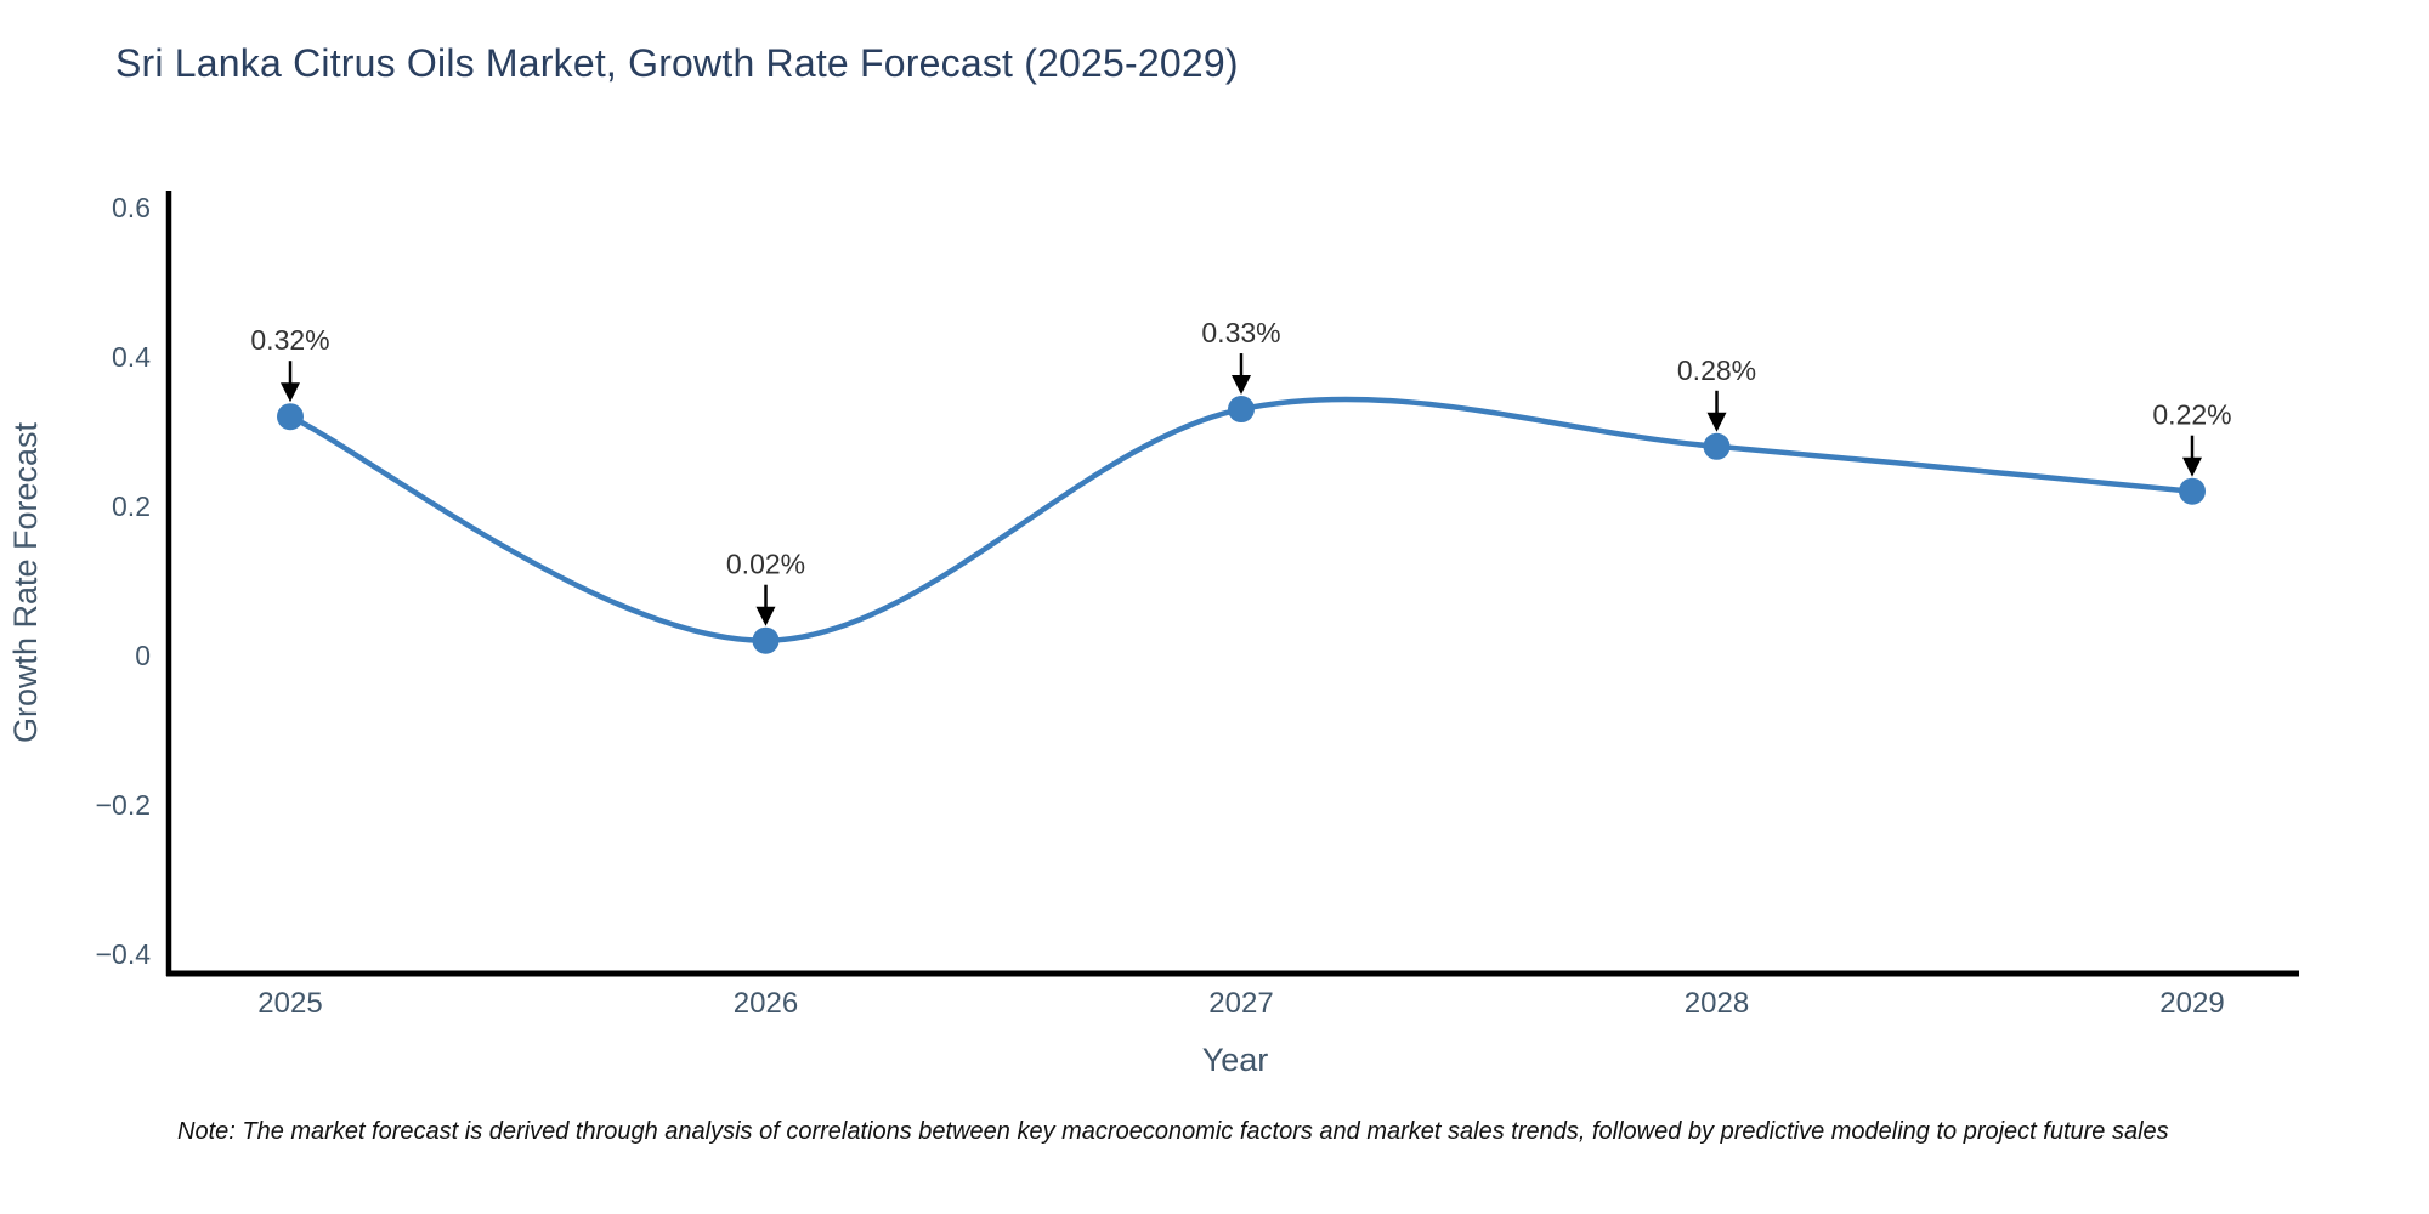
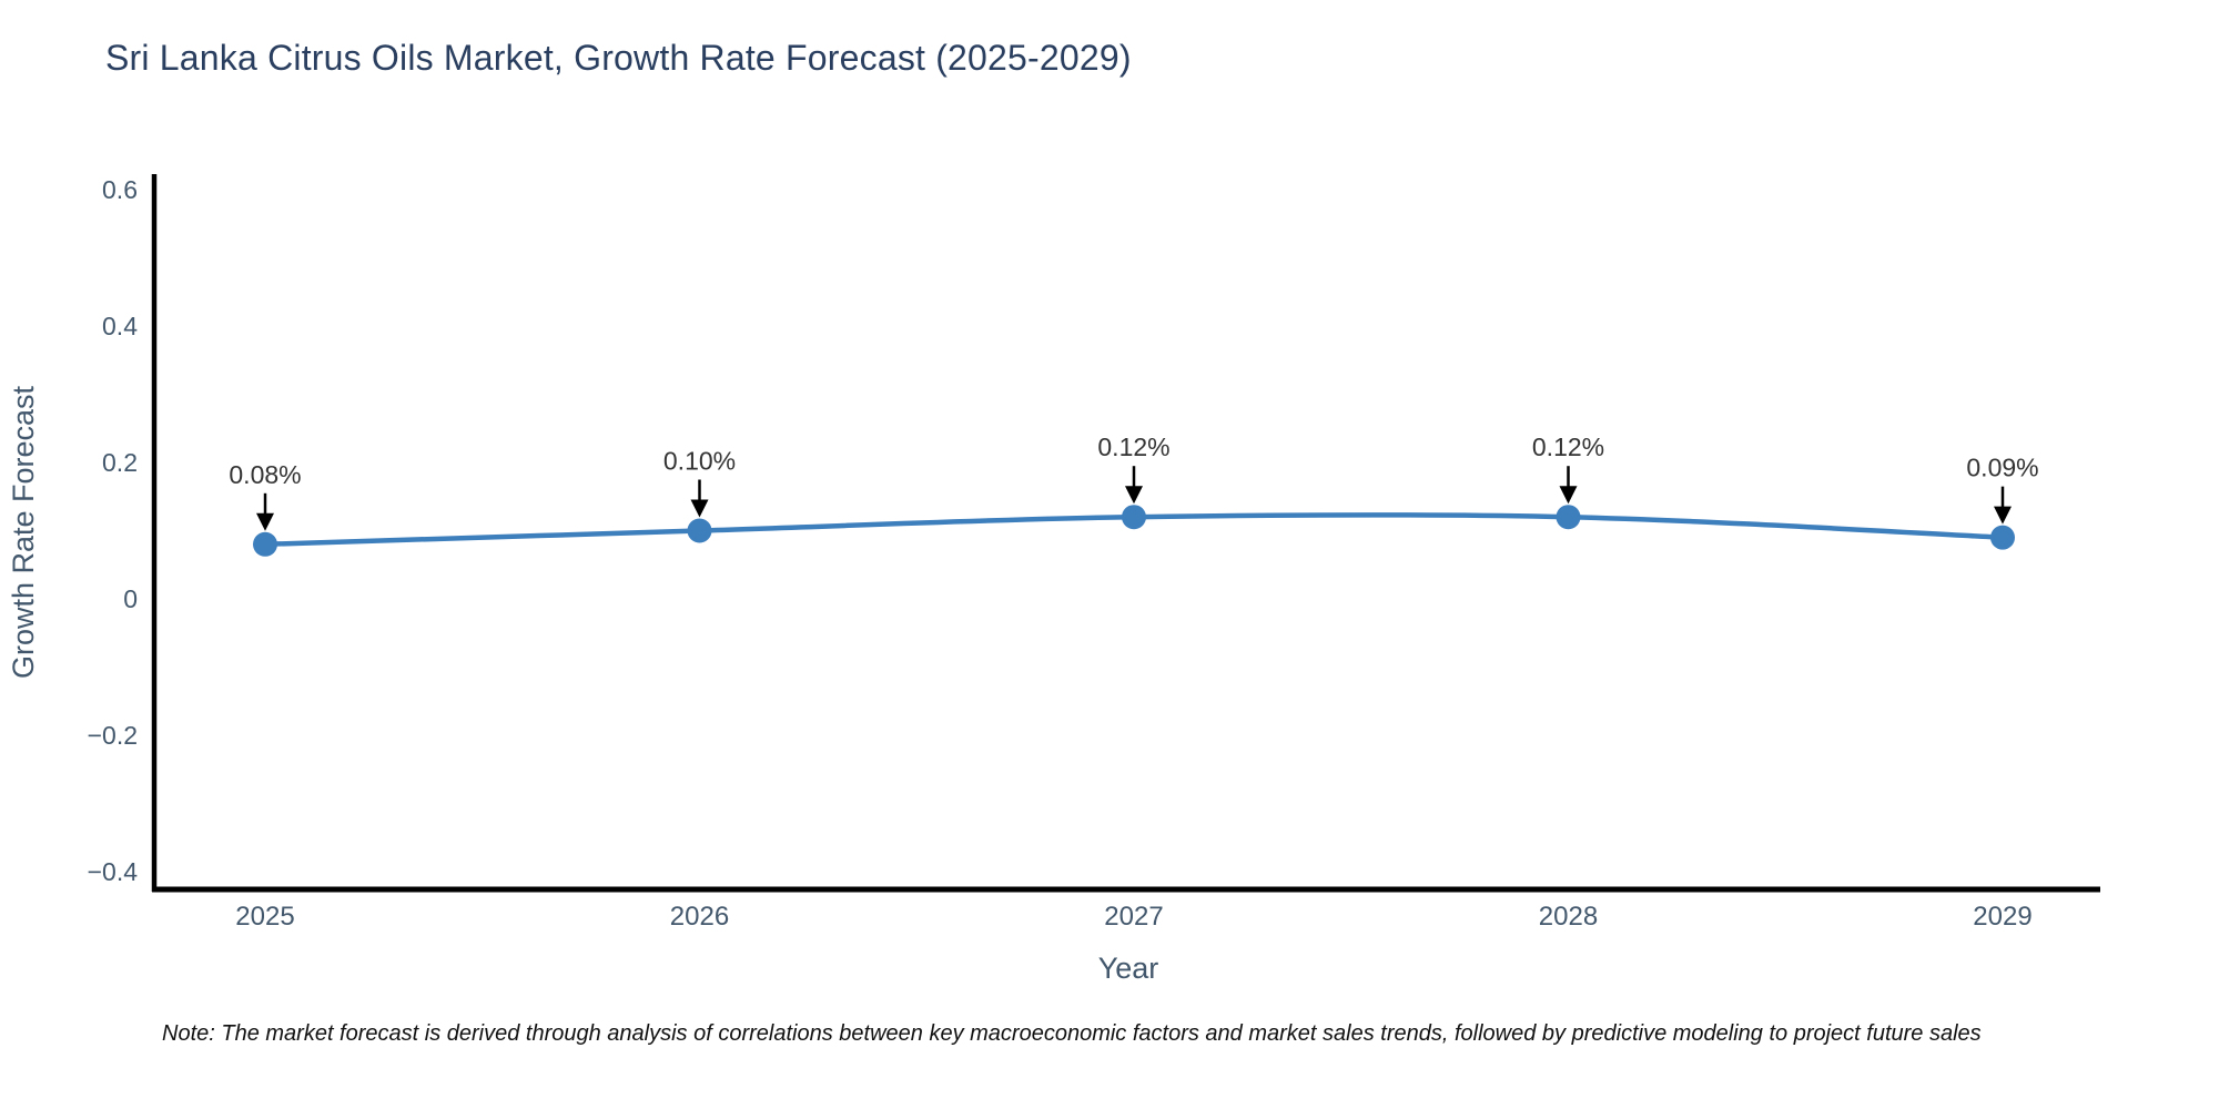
2025: 0.32% -> 0.08%
2026: 0.02% -> 0.10%
2027: 0.33% -> 0.12%
2028: 0.28% -> 0.12%
2029: 0.22% -> 0.09%
